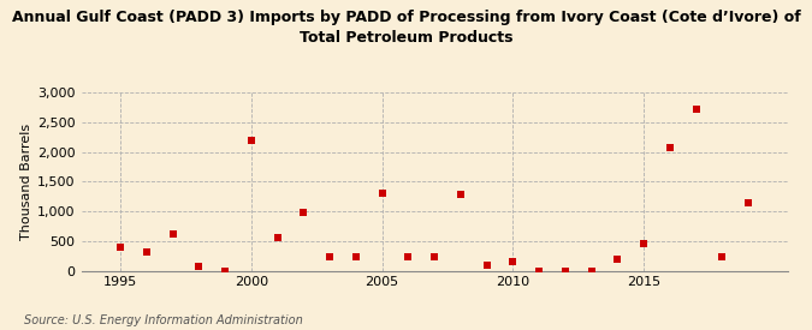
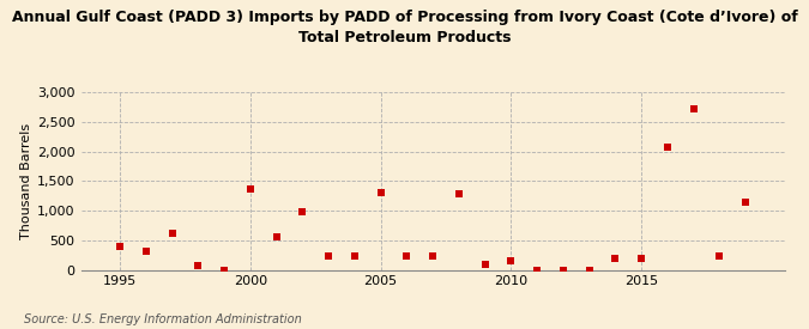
2000: 2,200 -> 1,370
2015: 450 -> 200
